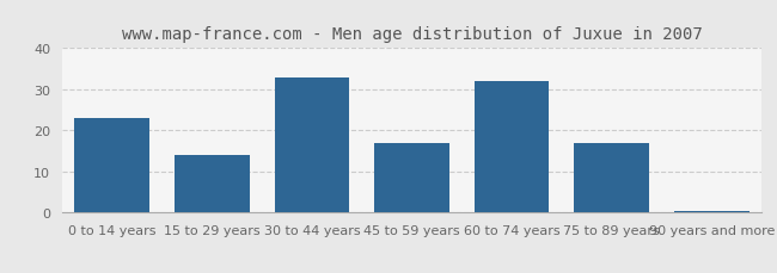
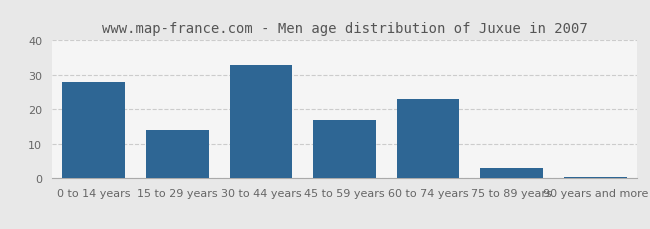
0 to 14 years: 23.0 -> 28.0
60 to 74 years: 32.0 -> 23.0
75 to 89 years: 17.0 -> 3.0
